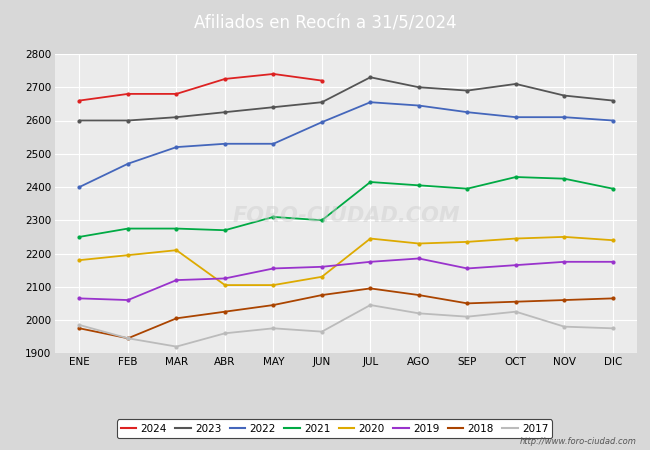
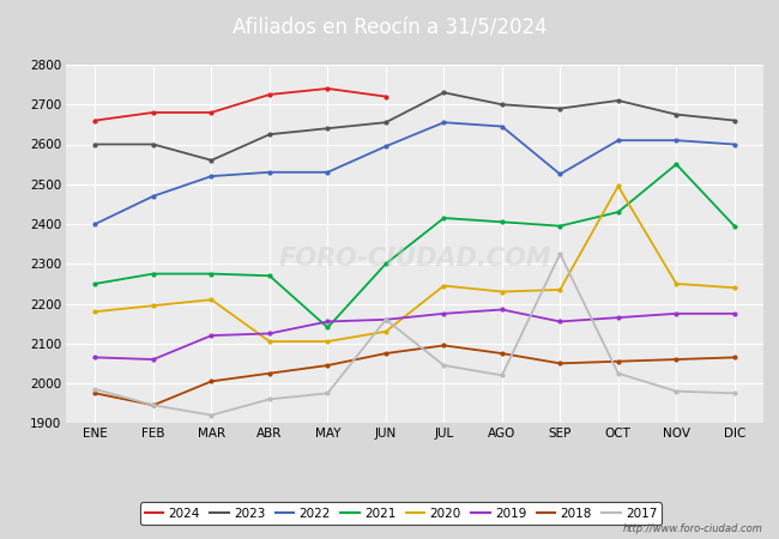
2023/MAR: 2610 -> 2560
2021/MAY: 2310 -> 2140
2017/JUN: 1965 -> 2160
2022/SEP: 2625 -> 2525
2017/SEP: 2010 -> 2325
2020/OCT: 2245 -> 2495
2021/NOV: 2425 -> 2550
